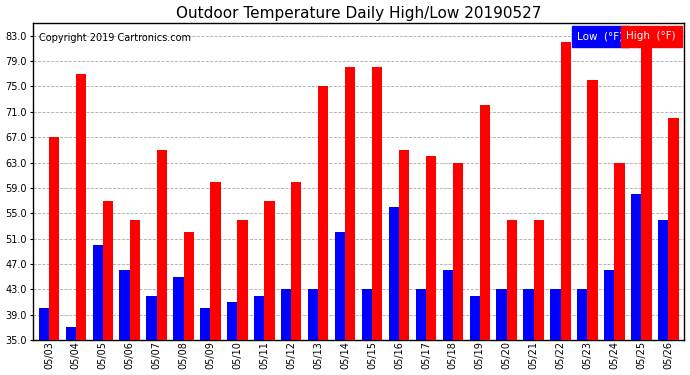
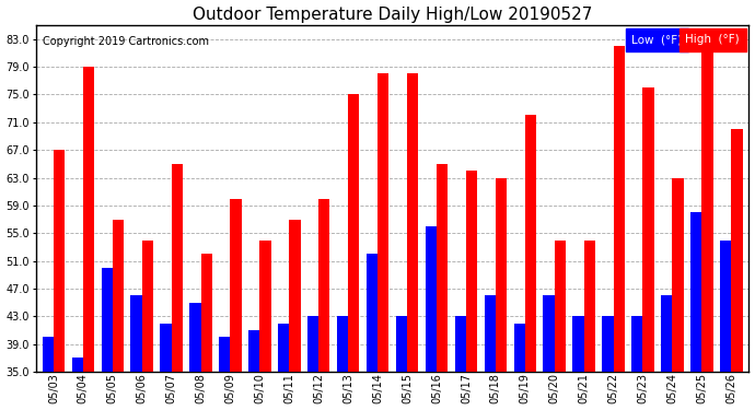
High (°F)/05/04: 77 -> 79
Low (°F)/05/20: 43 -> 46
